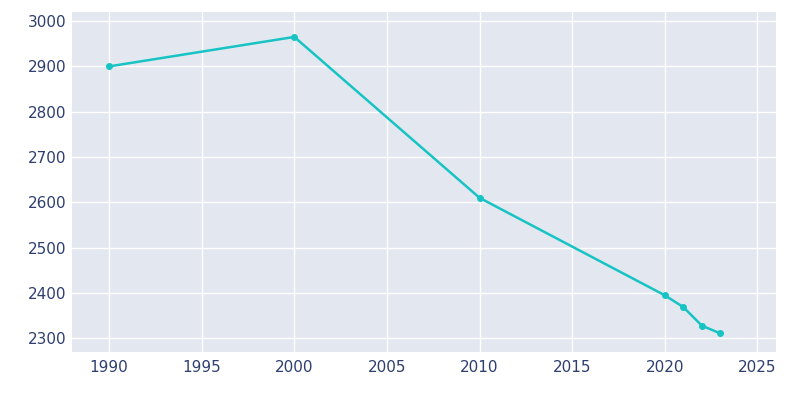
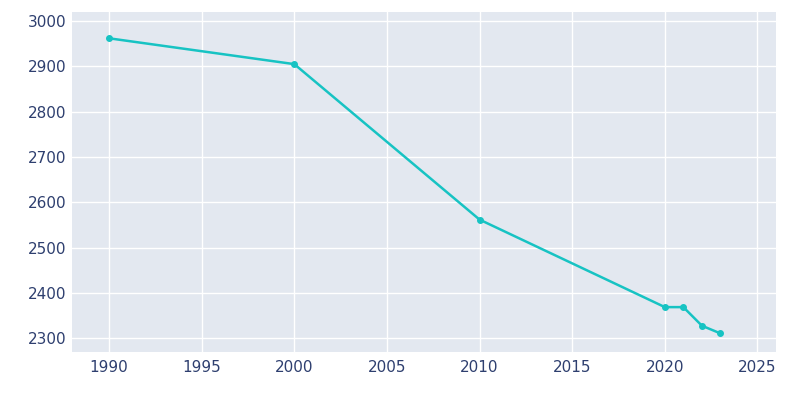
1990: 2900 -> 2962
2000: 2965 -> 2905
2010: 2610 -> 2562
2020: 2395 -> 2369
